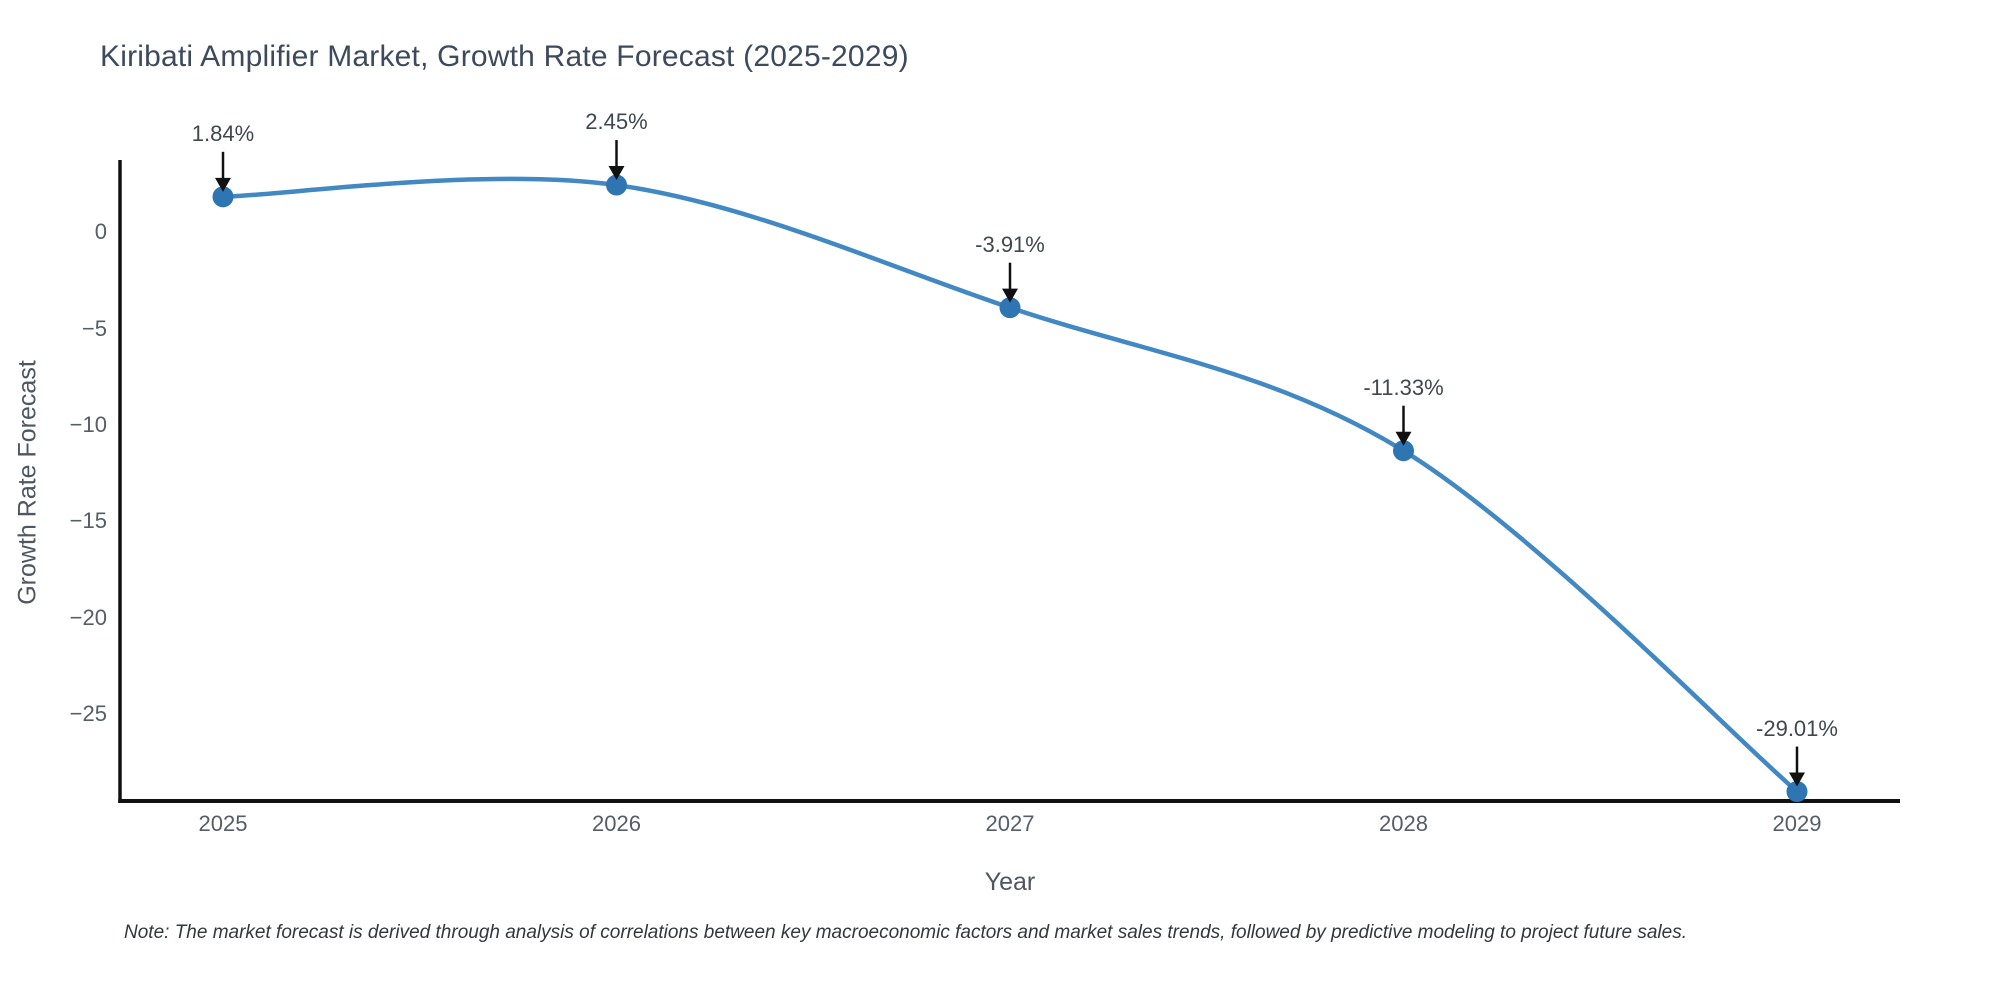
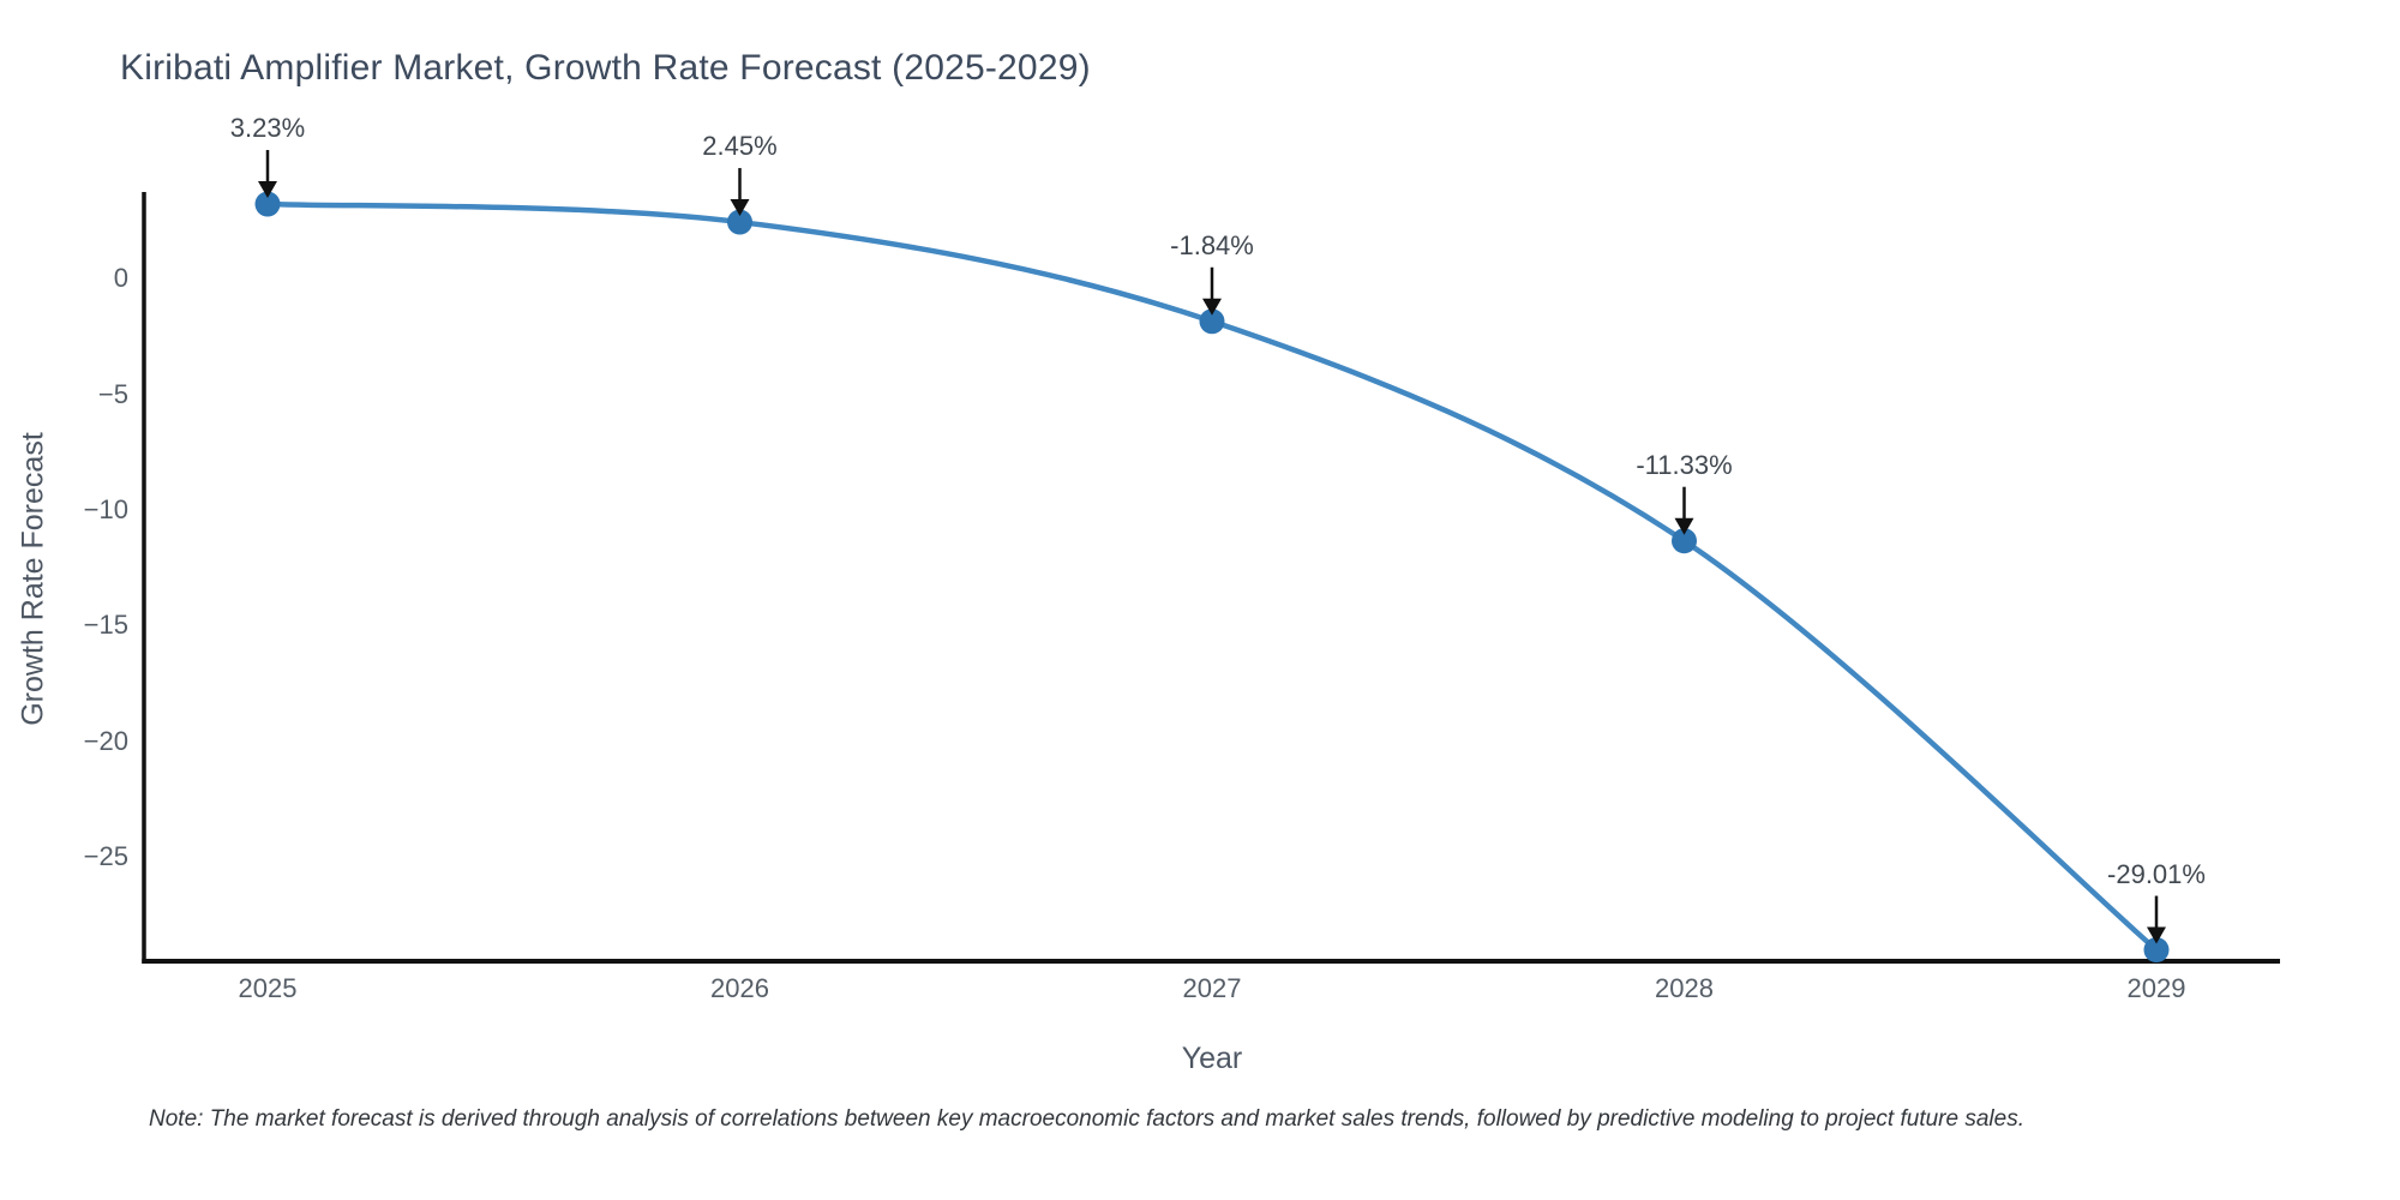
2025: 1.84% -> 3.23%
2027: -3.91% -> -1.84%
